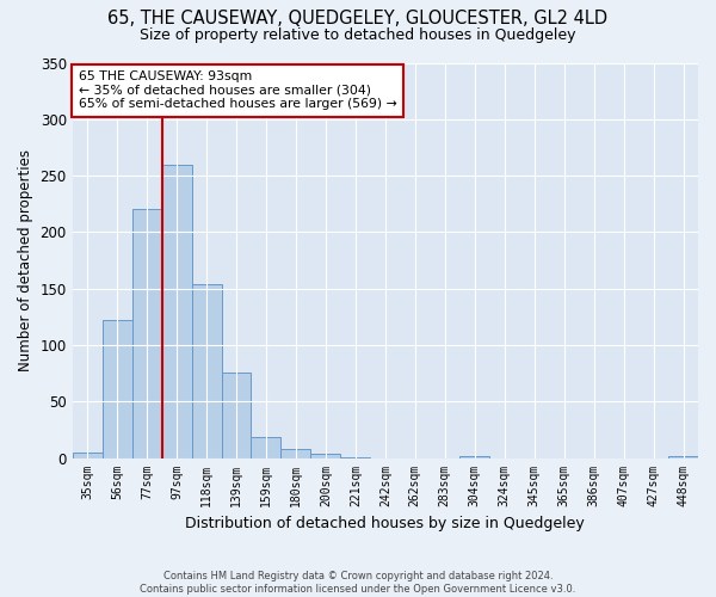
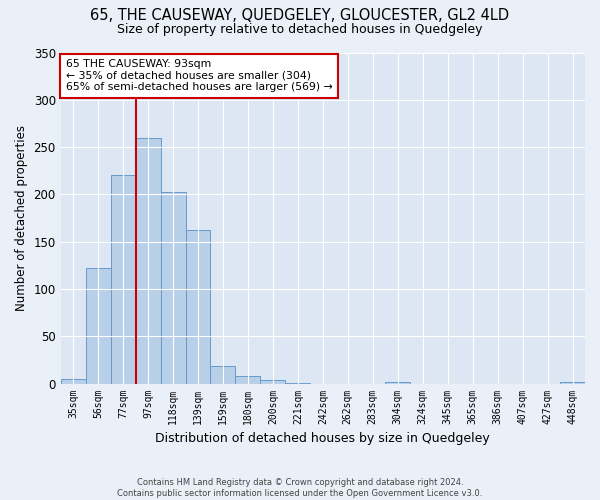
118sqm: 154 -> 202
139sqm: 76 -> 162
